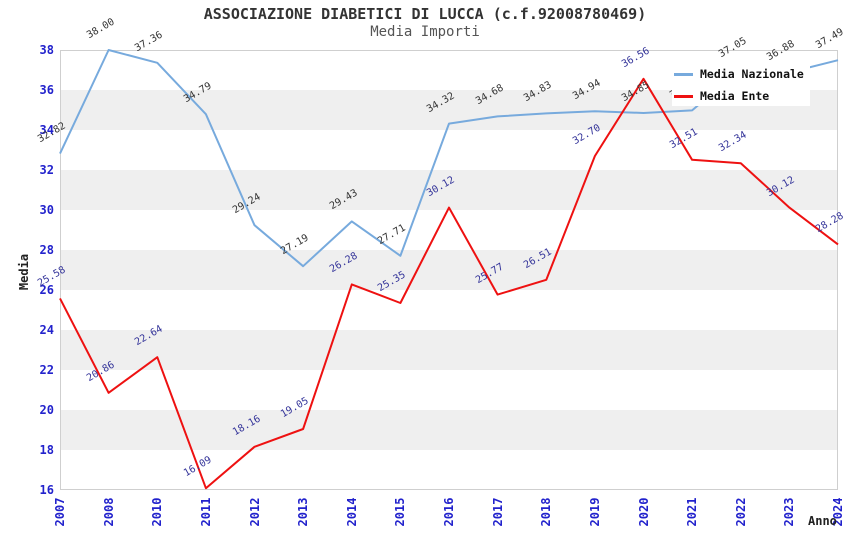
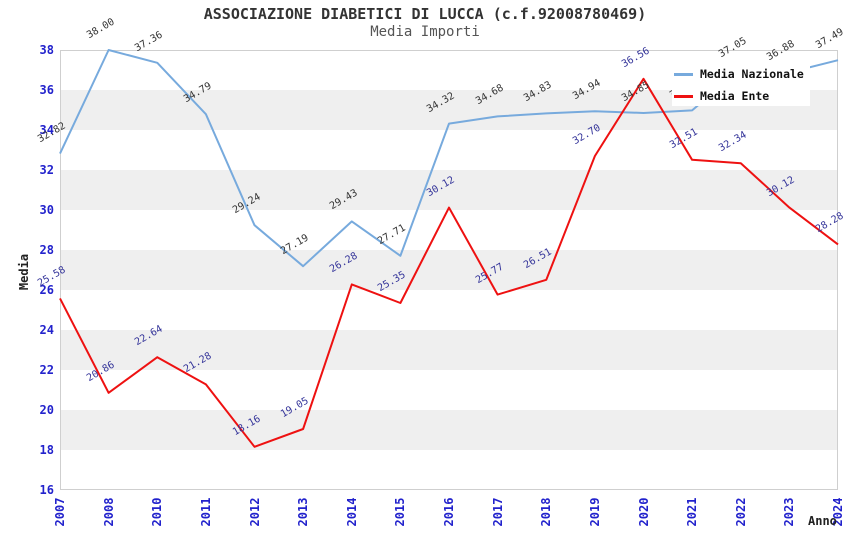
Media Ente/2011: 16.09 -> 21.28
